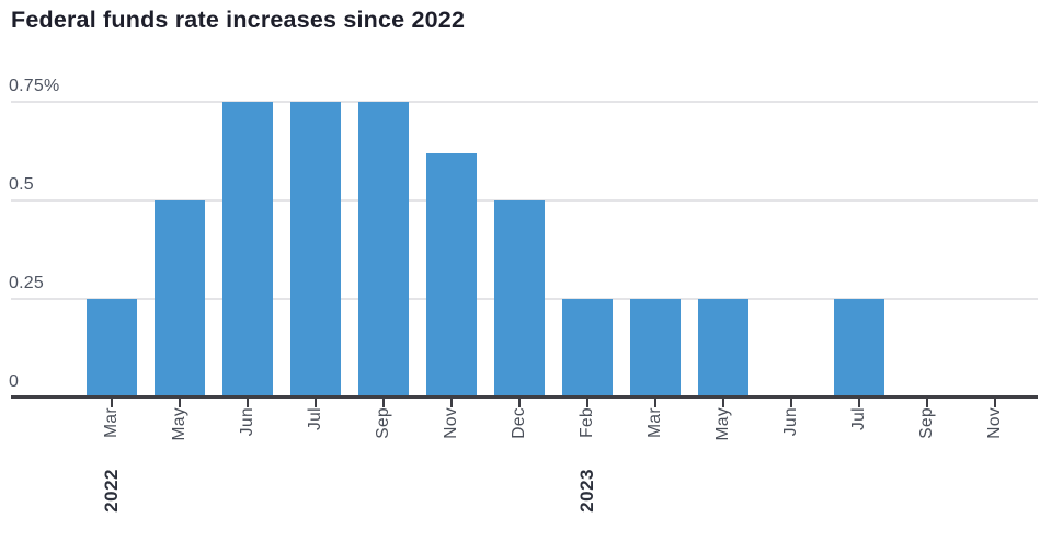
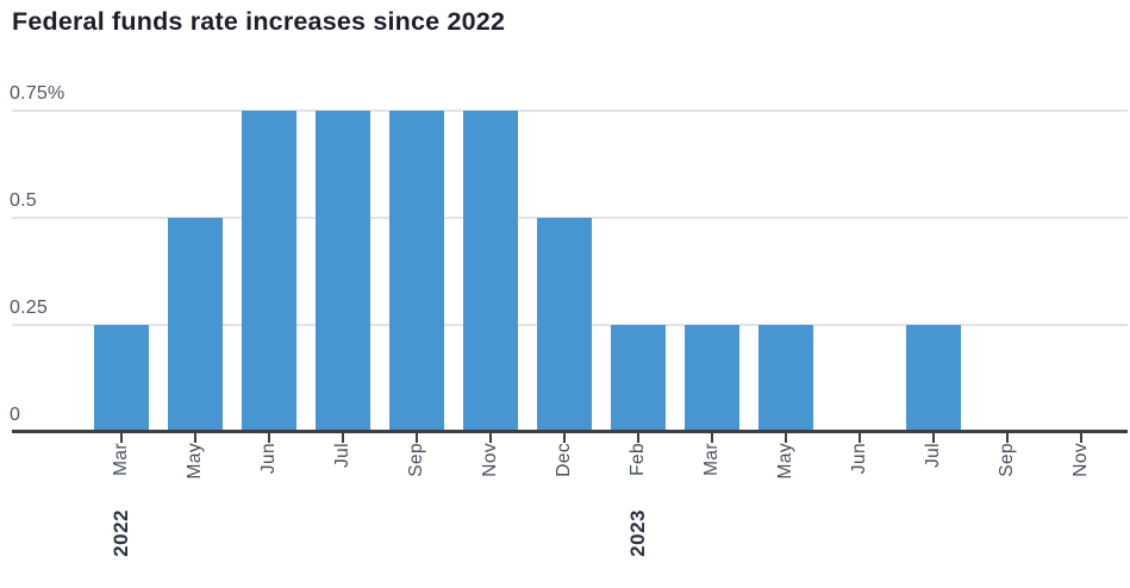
Nov 2022: 0.62% -> 0.75%
